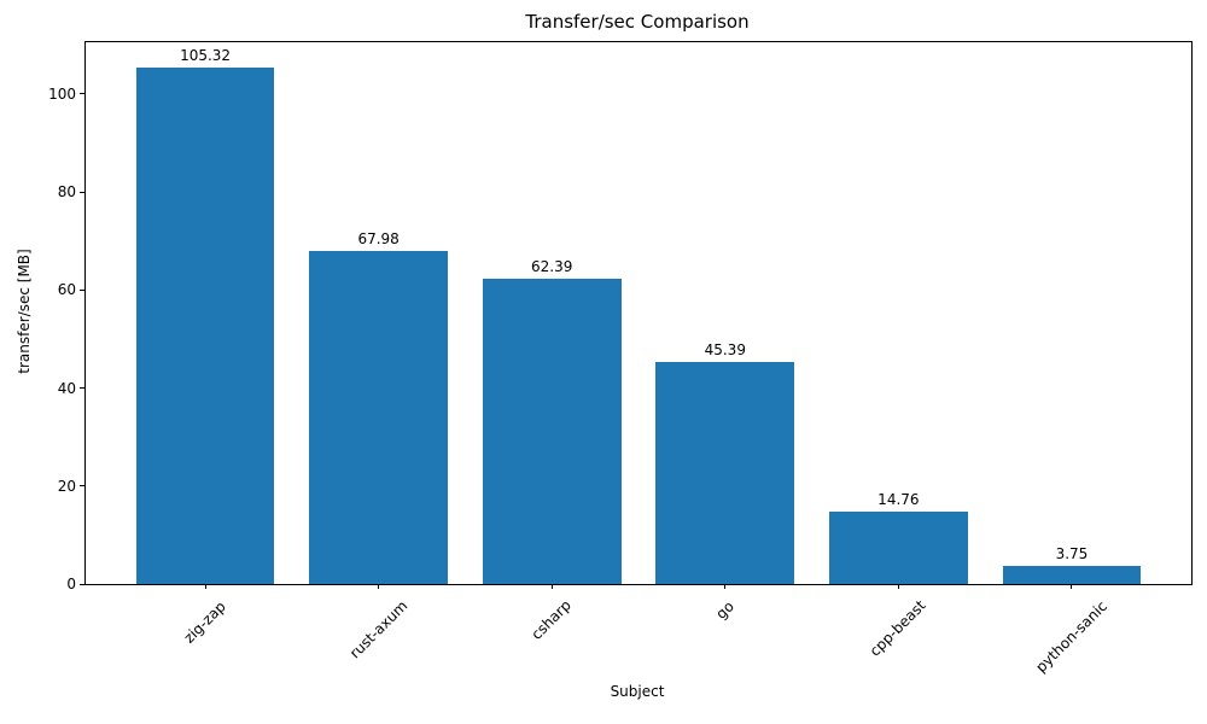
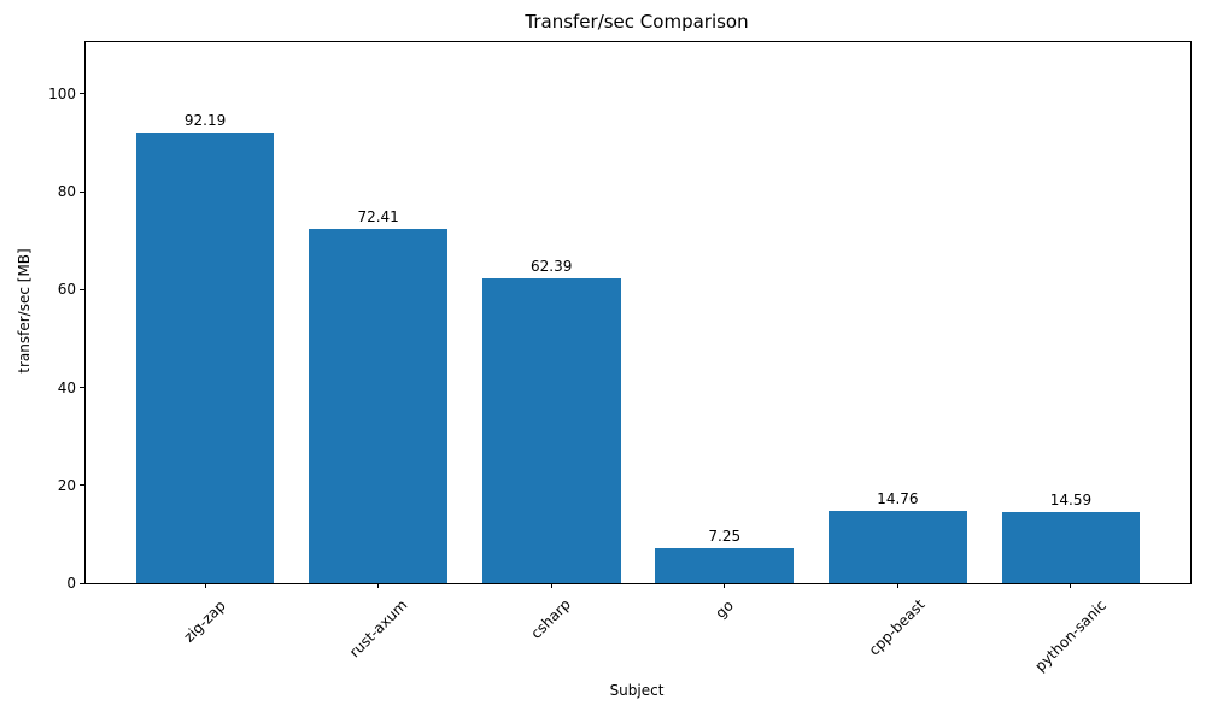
zig-zap: 105.32 -> 92.19
rust-axum: 67.98 -> 72.41
go: 45.39 -> 7.25
python-sanic: 3.75 -> 14.59
